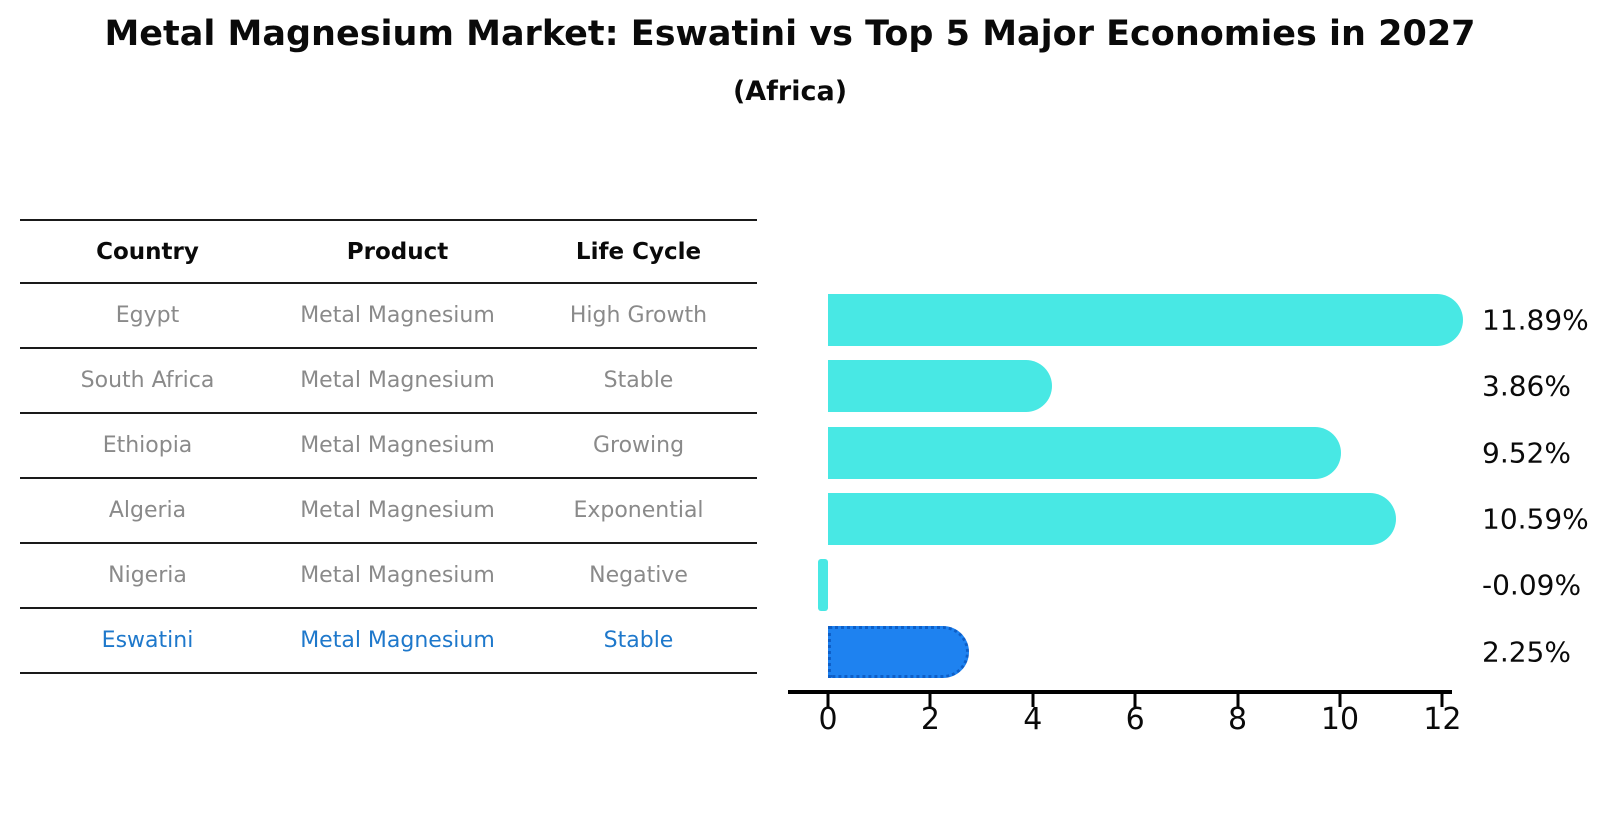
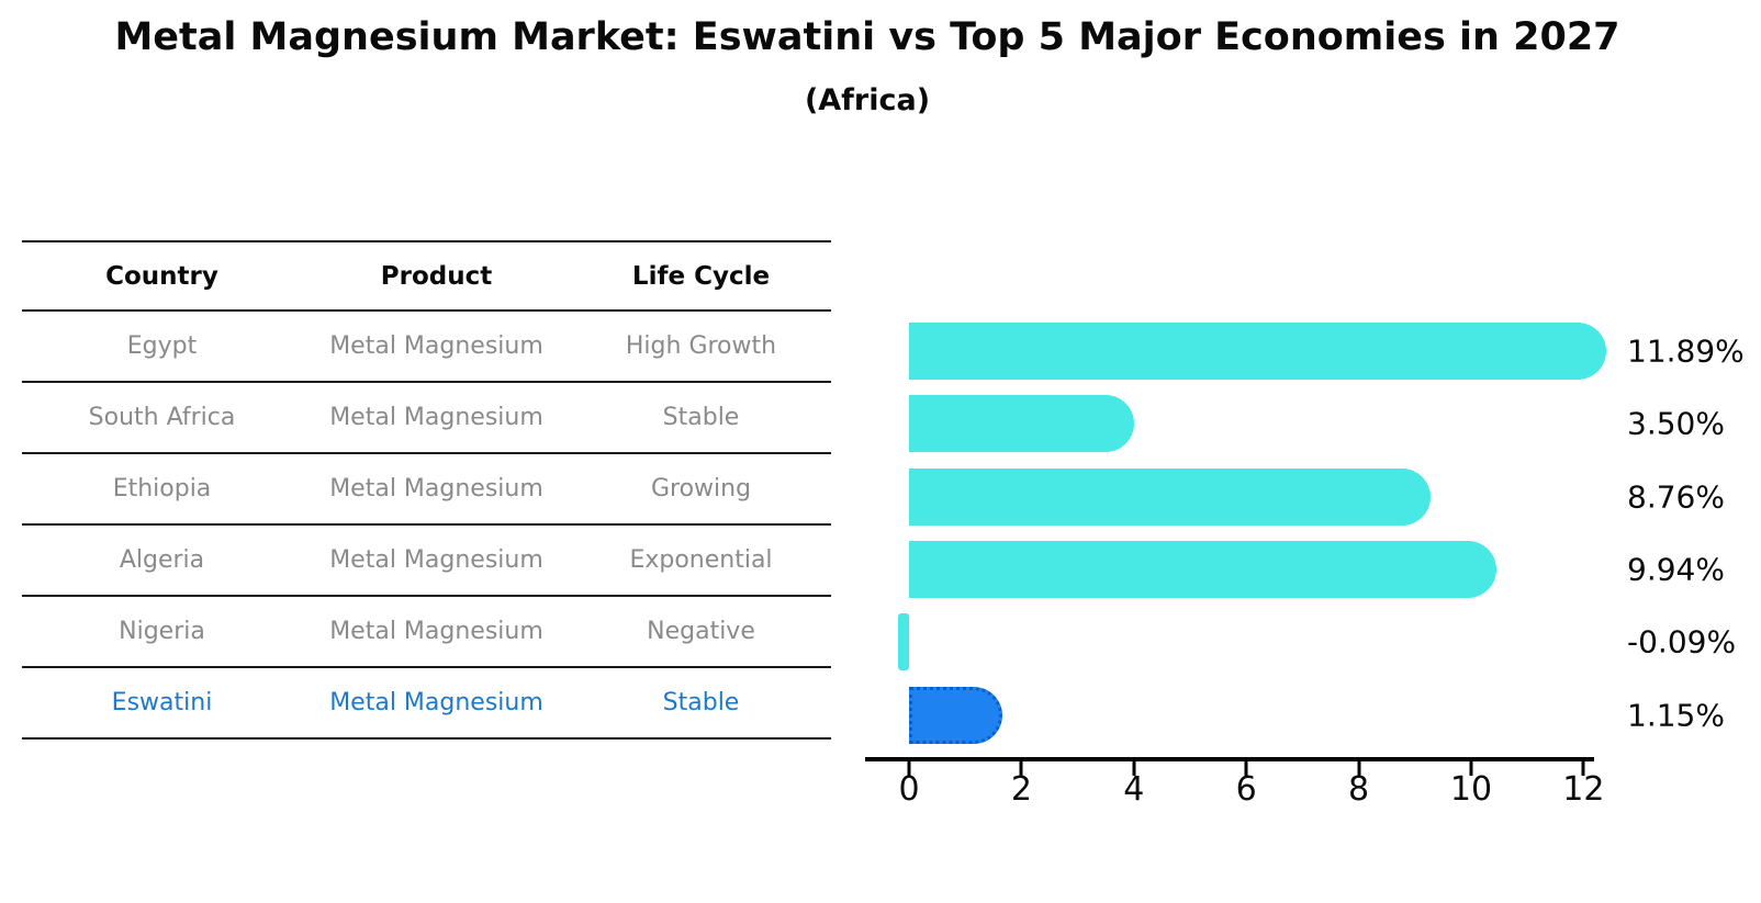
South Africa: 3.86% -> 3.50%
Ethiopia: 9.52% -> 8.76%
Algeria: 10.59% -> 9.94%
Eswatini: 2.25% -> 1.15%
